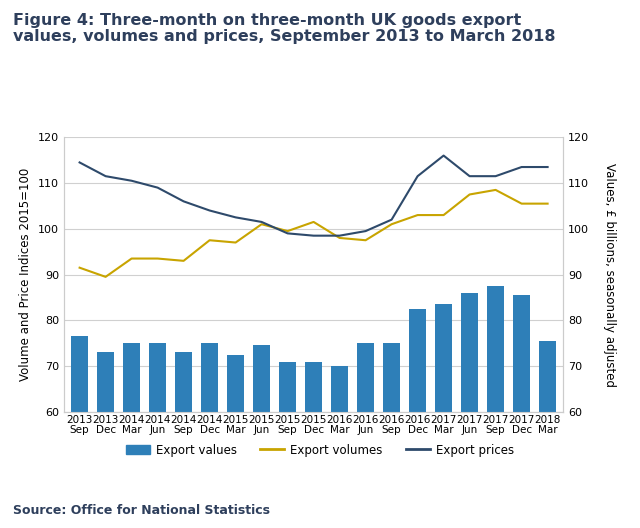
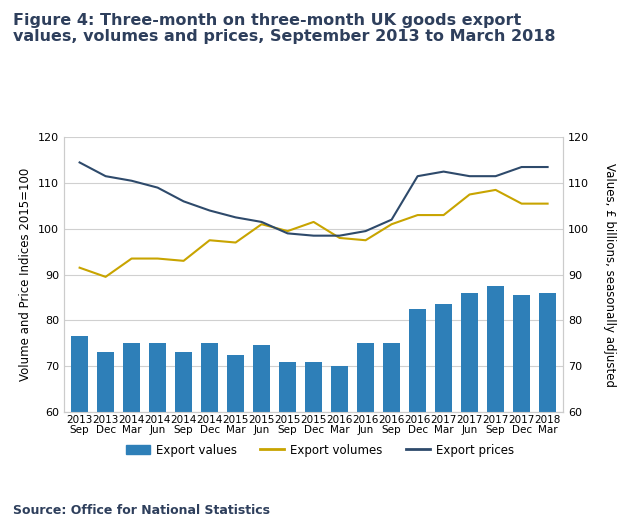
Export prices/2017 Mar: 116.0 -> 112.5
Export values/2018 Mar: 75.5 -> 86.0
